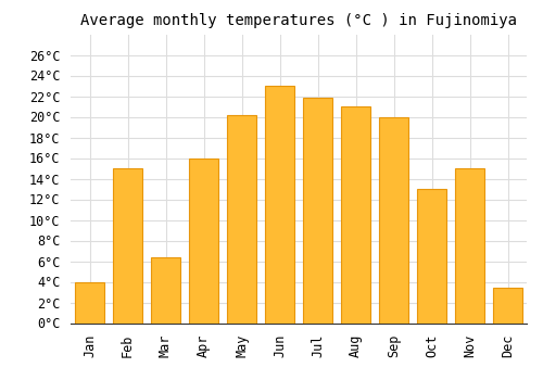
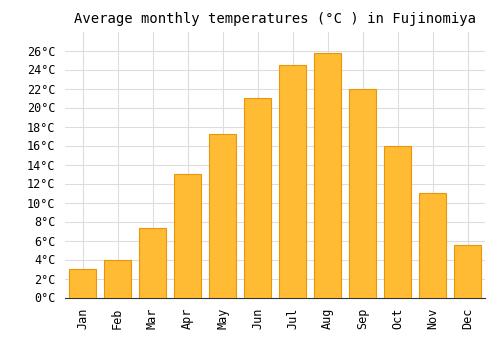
Jan: 4.0°C -> 3.0°C
Feb: 15.0°C -> 4.0°C
Mar: 6.4°C -> 7.3°C
Apr: 16.0°C -> 13.0°C
May: 20.2°C -> 17.2°C
Jun: 23.0°C -> 21.0°C
Jul: 21.8°C -> 24.5°C
Aug: 21.0°C -> 25.7°C
Sep: 20.0°C -> 22.0°C
Oct: 13.0°C -> 16.0°C
Nov: 15.0°C -> 11.0°C
Dec: 3.4°C -> 5.5°C
